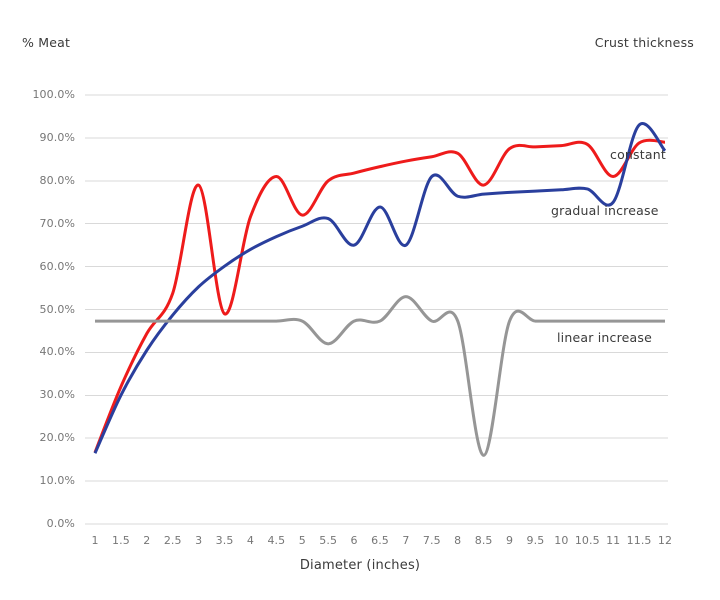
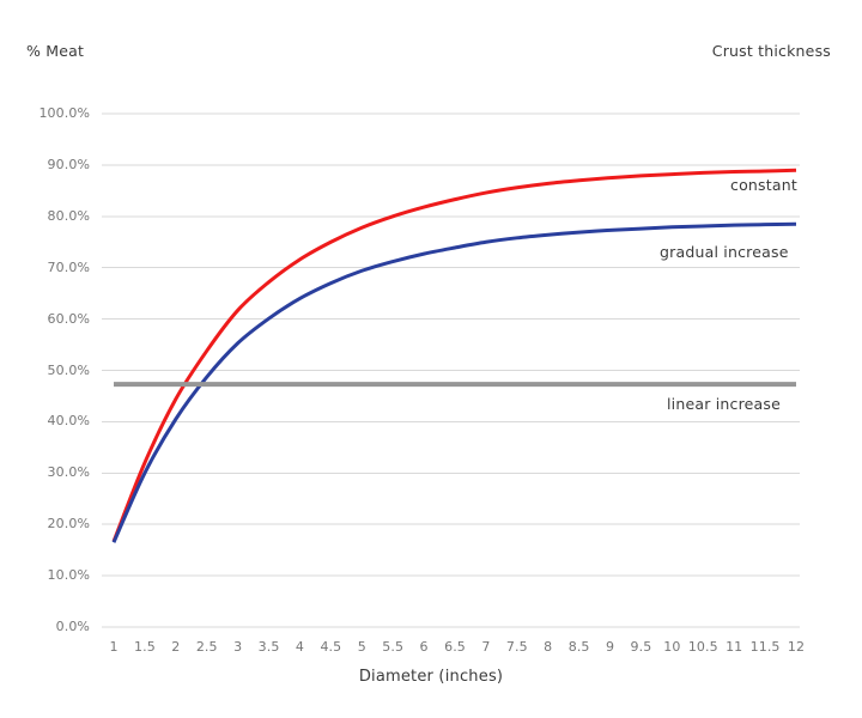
constant/3: 79% -> 62%
constant/3.5: 49% -> 67%
constant/4.5: 81% -> 75%
constant/5: 72% -> 78%
linear increase/5.5: 42% -> 47%
gradual increase/6: 65% -> 73%
gradual increase/7: 65% -> 75%
linear increase/7: 53% -> 47%
gradual increase/7.5: 81% -> 76%
constant/8.5: 79% -> 87%
linear increase/8.5: 16% -> 47%
constant/11: 81% -> 89%
gradual increase/11: 75% -> 78%
gradual increase/11.5: 93% -> 78%
gradual increase/12: 87% -> 79%
